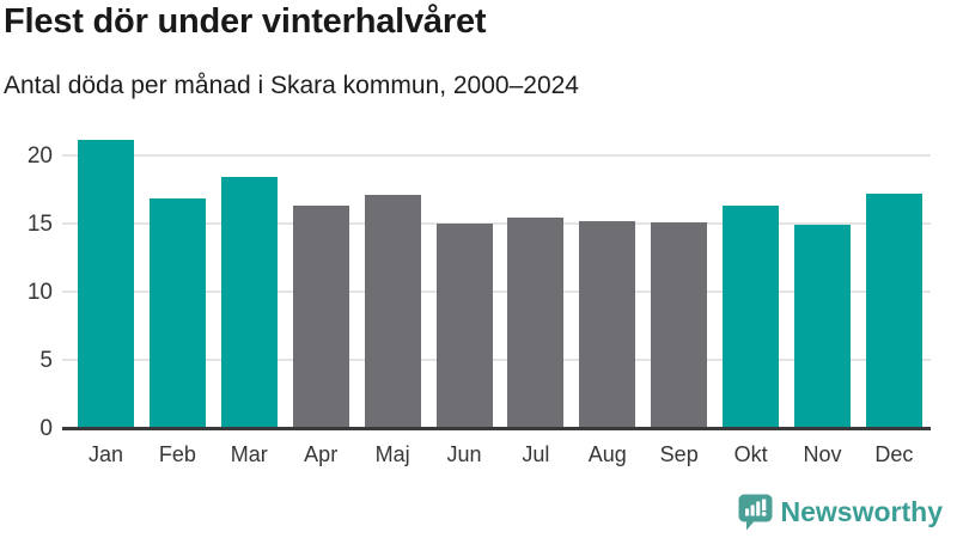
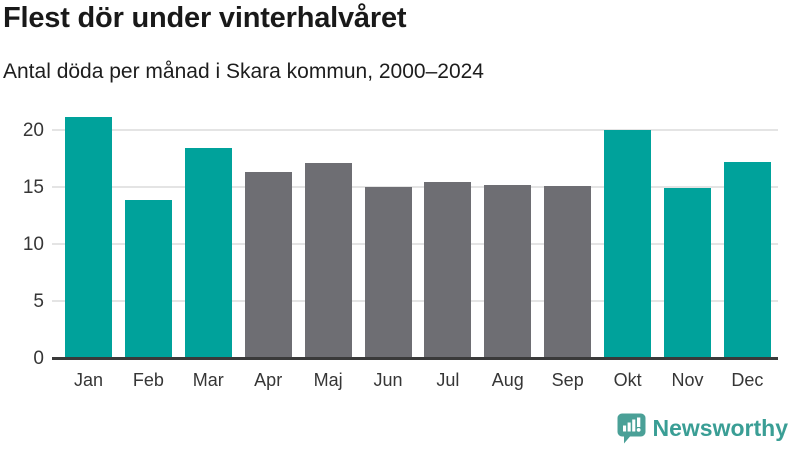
Feb: 16.8 -> 13.9
Okt: 16.3 -> 20.0
